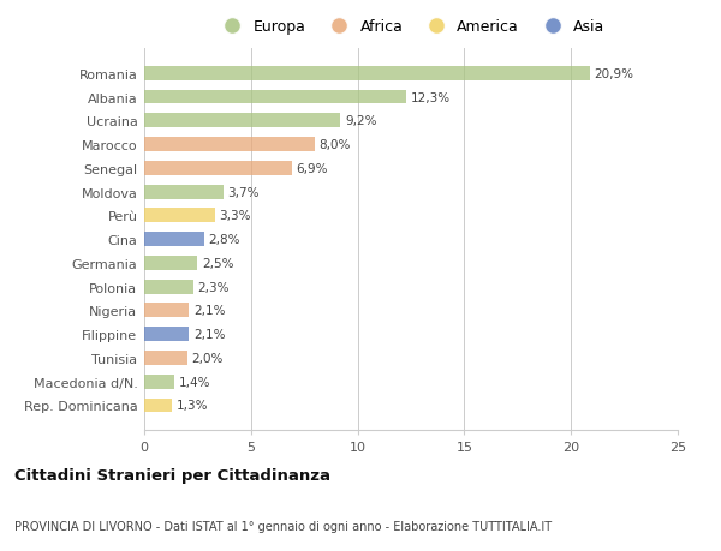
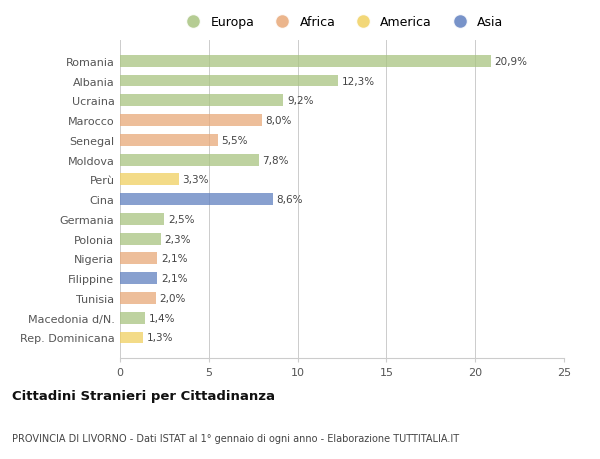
Senegal: 6,9% -> 5,5%
Moldova: 3,7% -> 7,8%
Cina: 2,8% -> 8,6%
